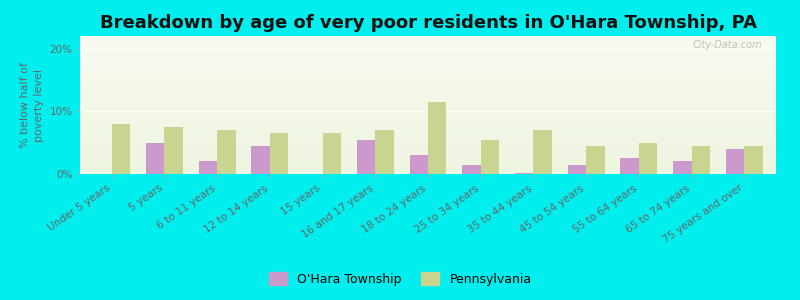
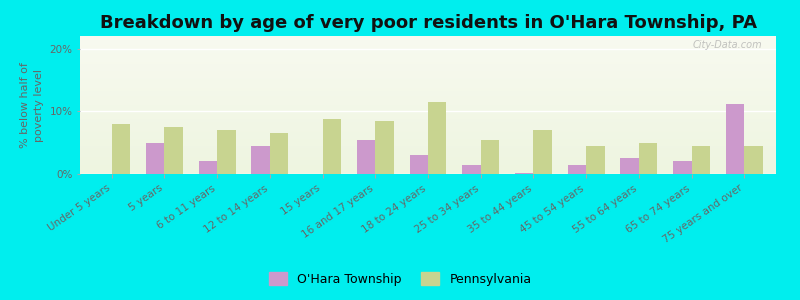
Pennsylvania/15 years: 6.5% -> 8.8%
Pennsylvania/16 and 17 years: 7.0% -> 8.4%
O'Hara Township/75 years and over: 4.0% -> 11.2%
